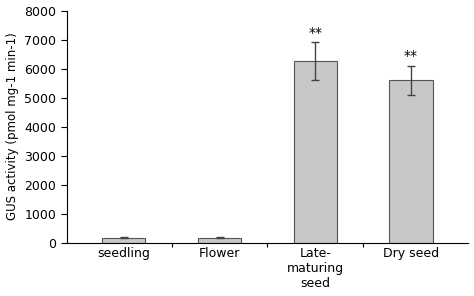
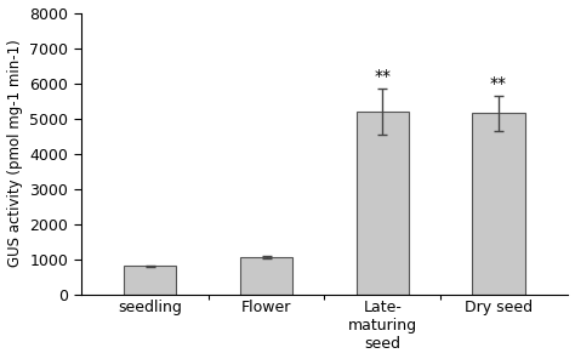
seedling: 180 -> 800
Flower: 180 -> 1050
Late- maturing seed: 6250 -> 5200
Dry seed: 5600 -> 5150
